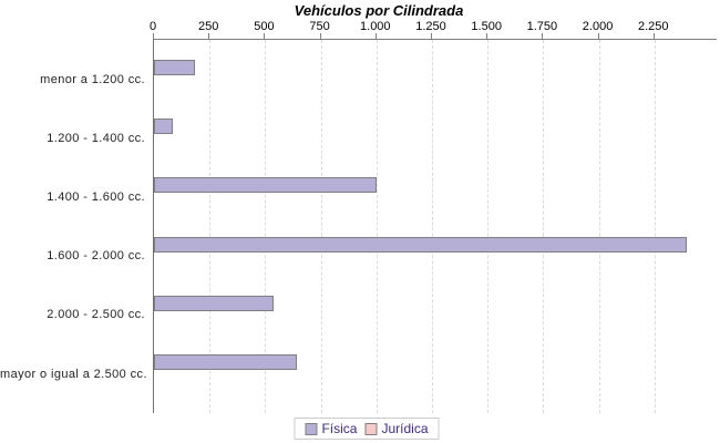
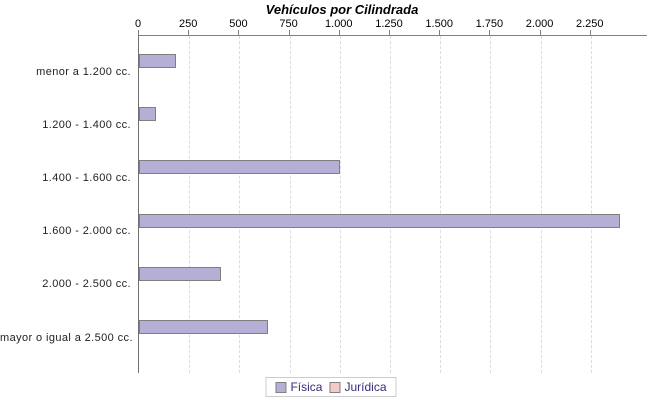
Física/2.000 - 2.500 cc.: 540 -> 410
